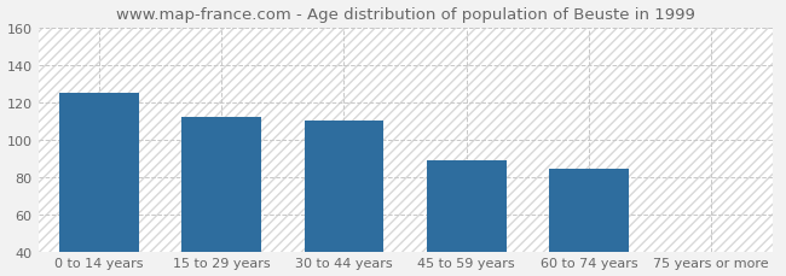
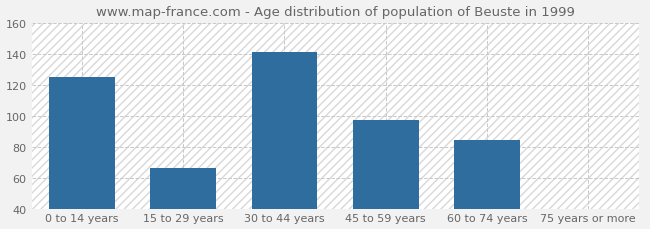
15 to 29 years: 112 -> 66
30 to 44 years: 110 -> 141
45 to 59 years: 89 -> 97
